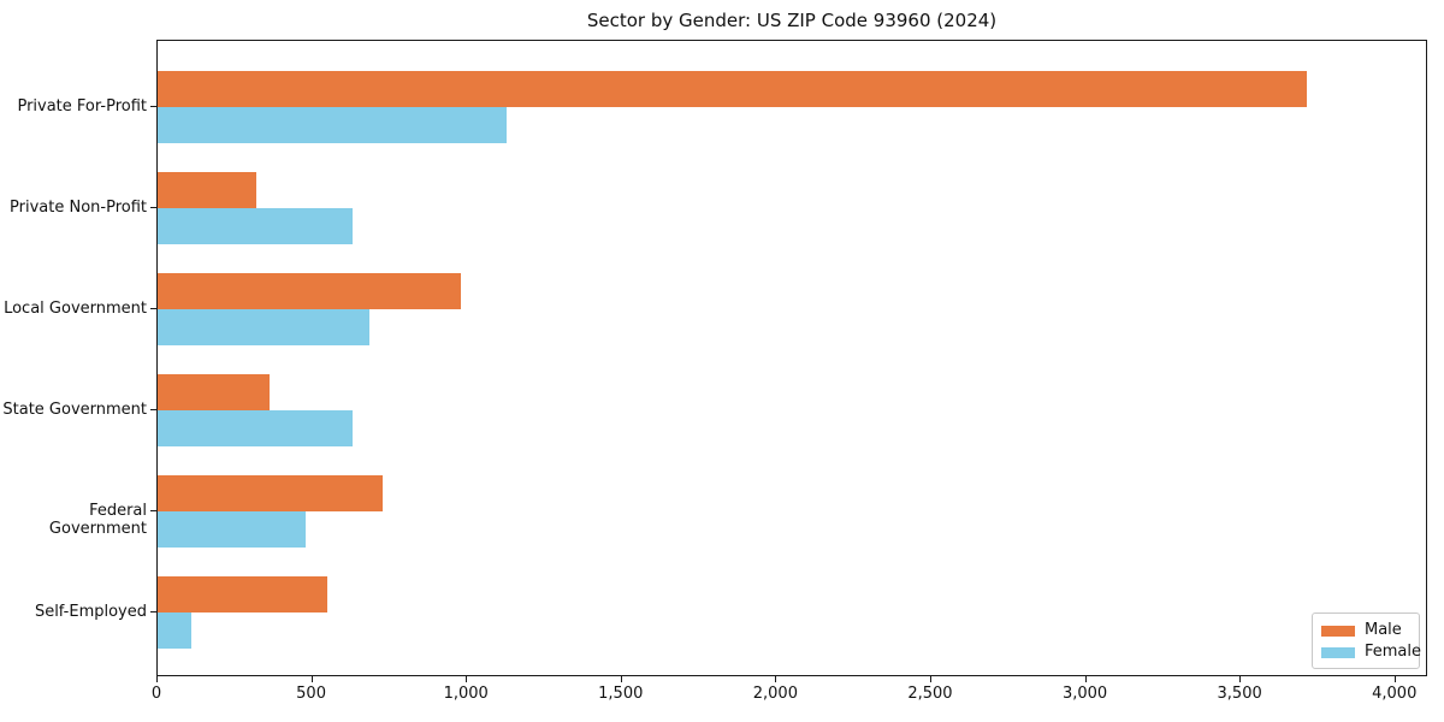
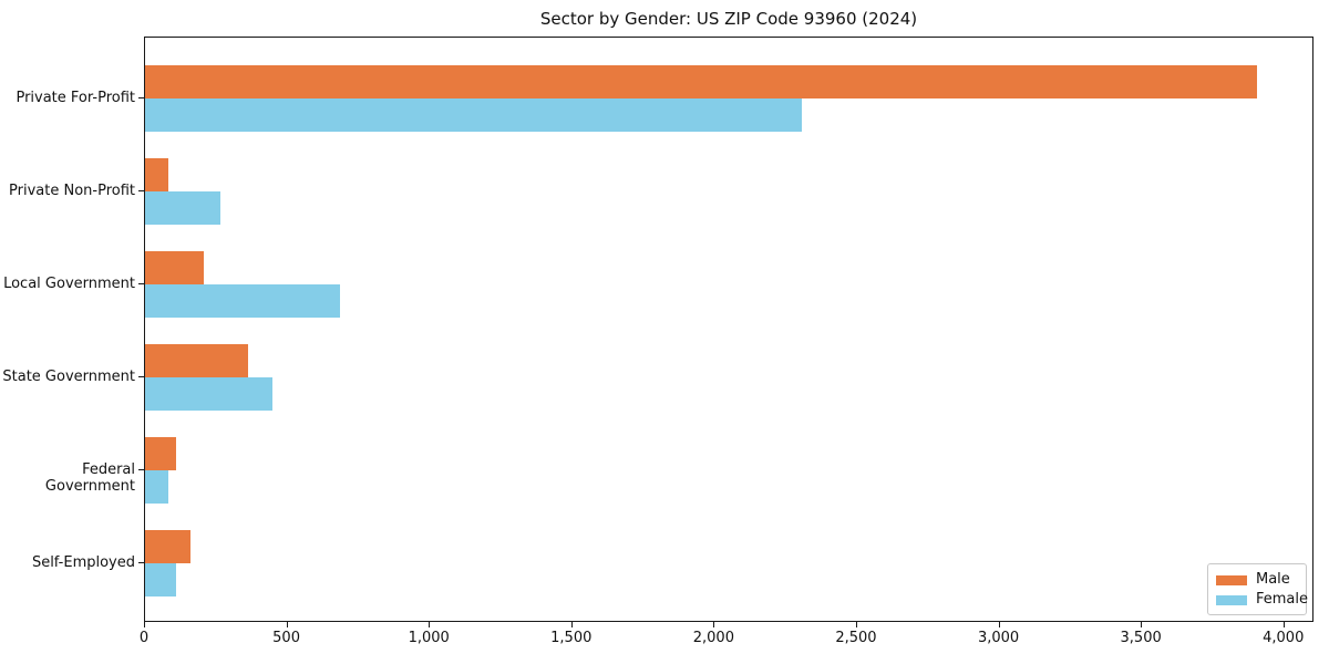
Male/Private For-Profit: 3720 -> 3910
Female/Private For-Profit: 1130 -> 2310
Male/Private Non-Profit: 320 -> 80
Female/Private Non-Profit: 630 -> 260
Male/Local Government: 980 -> 210
Female/State Government: 630 -> 450
Male/Federal Government: 730 -> 110
Female/Federal Government: 480 -> 80
Male/Self-Employed: 550 -> 160
